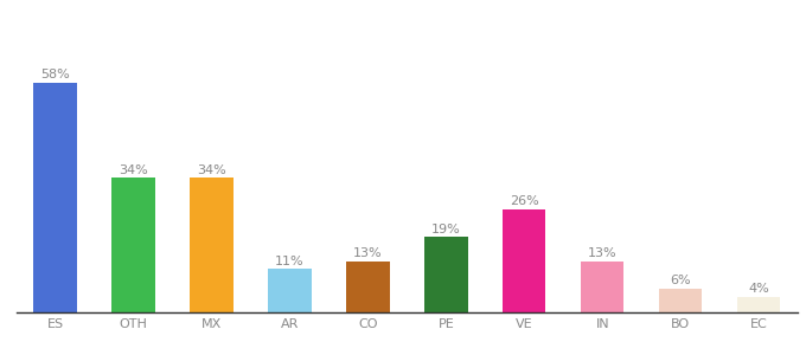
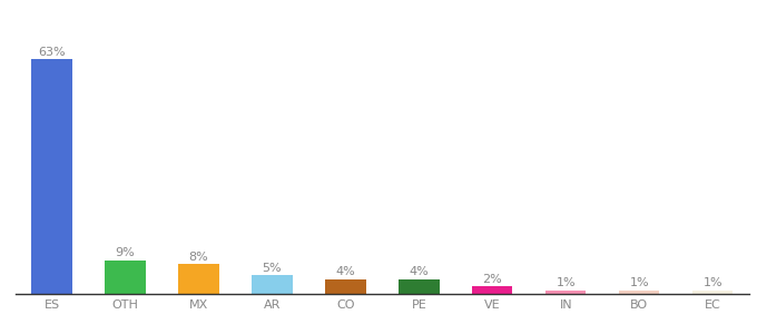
ES: 58% -> 63%
OTH: 34% -> 9%
MX: 34% -> 8%
AR: 11% -> 5%
CO: 13% -> 4%
PE: 19% -> 4%
VE: 26% -> 2%
IN: 13% -> 1%
BO: 6% -> 1%
EC: 4% -> 1%
